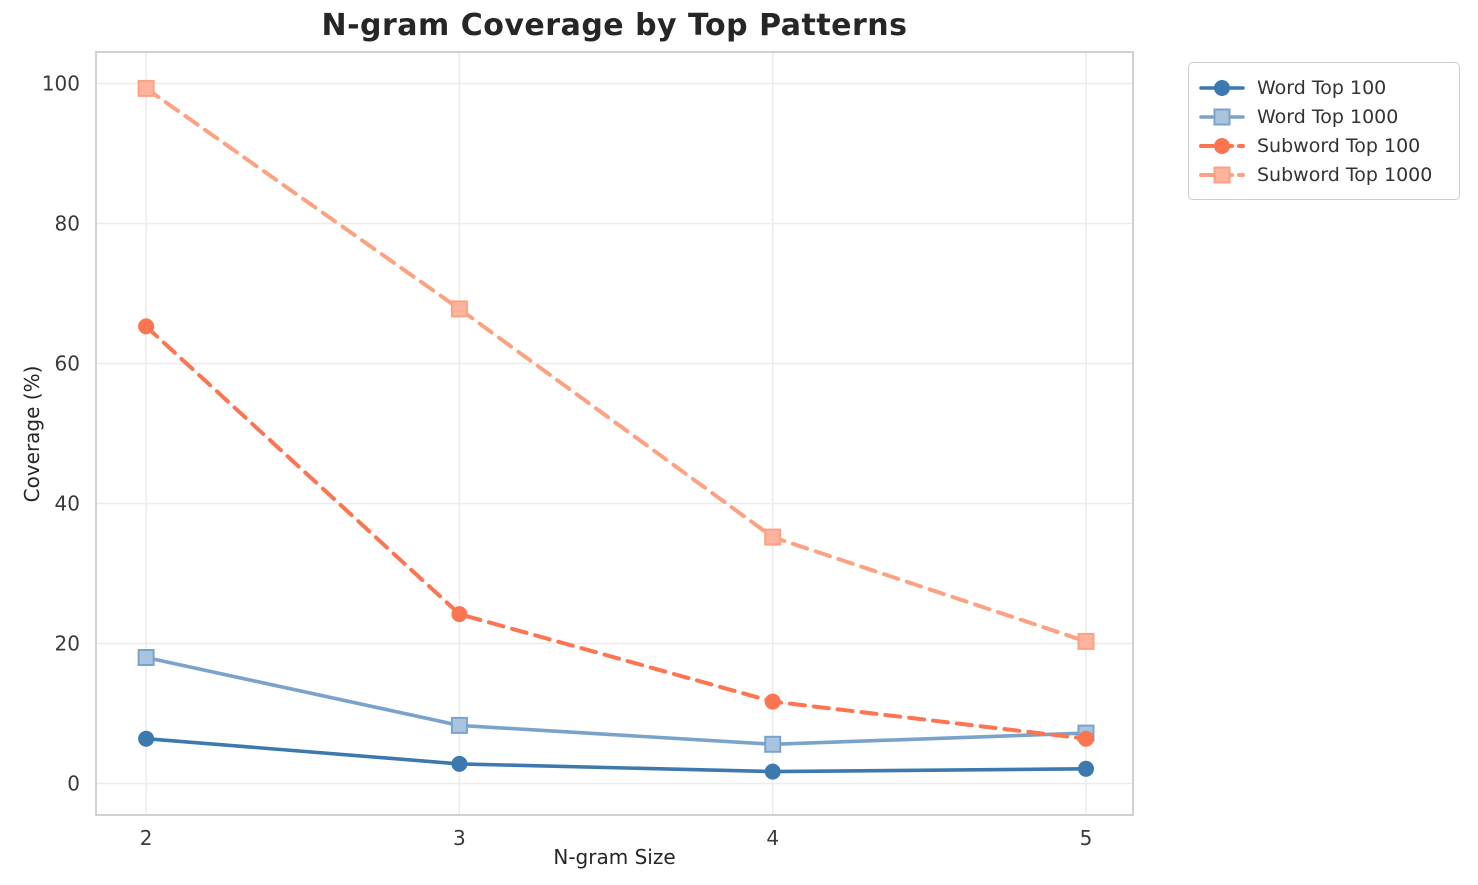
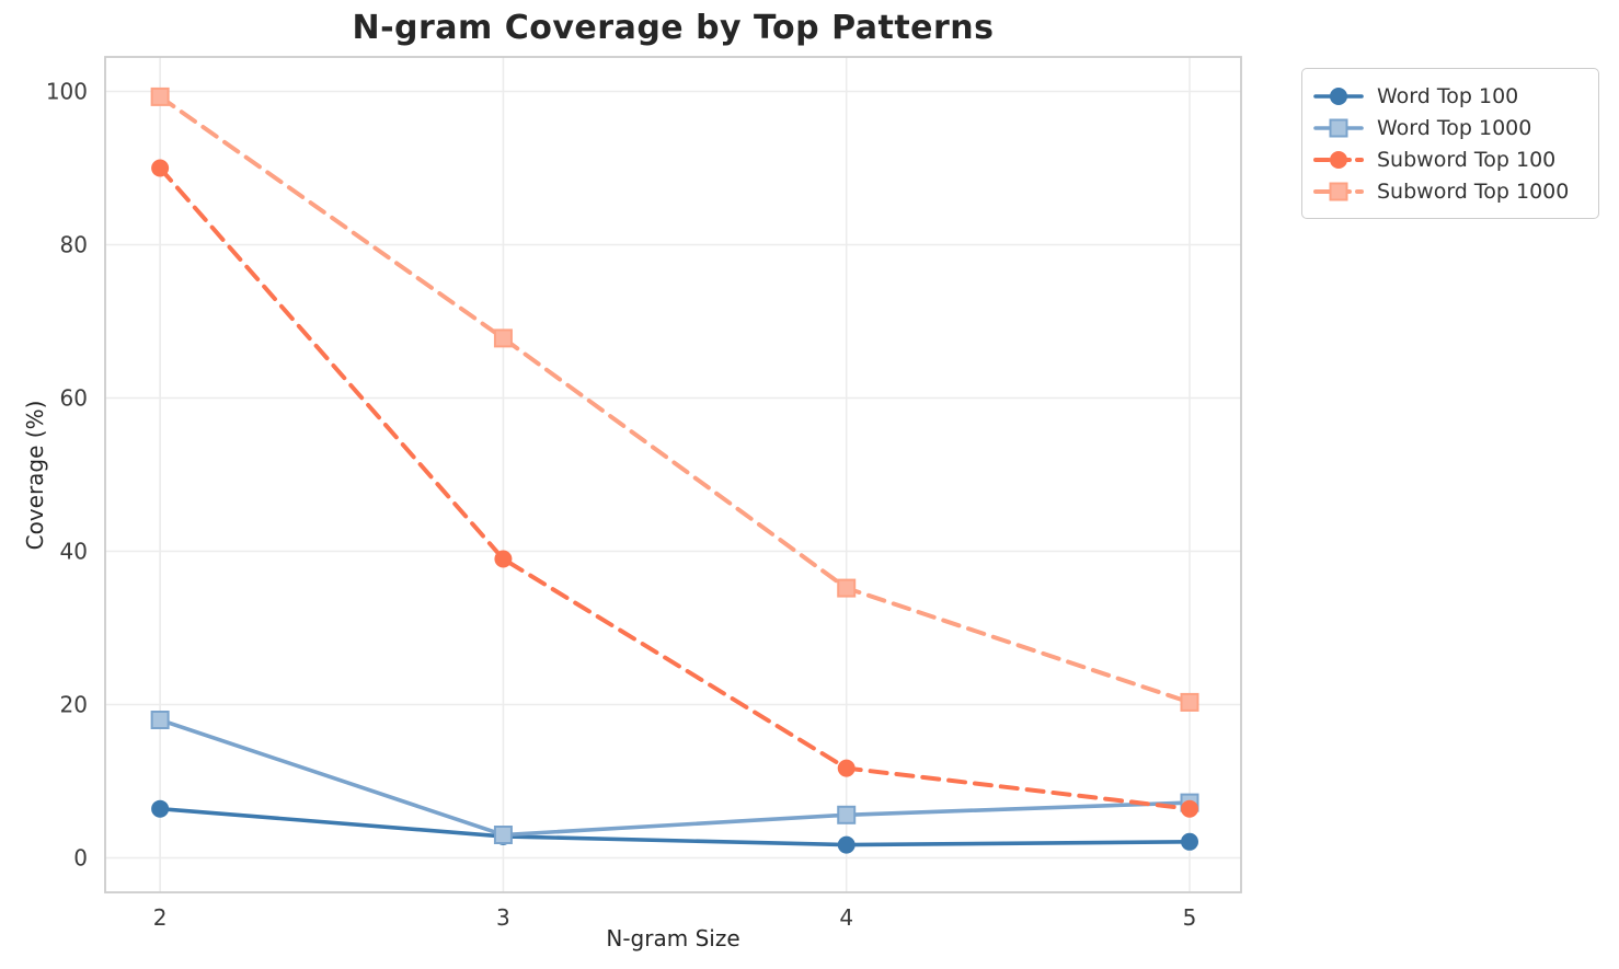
Subword Top 100/2: 65 -> 90
Word Top 1000/3: 8 -> 3
Subword Top 100/3: 24 -> 39
